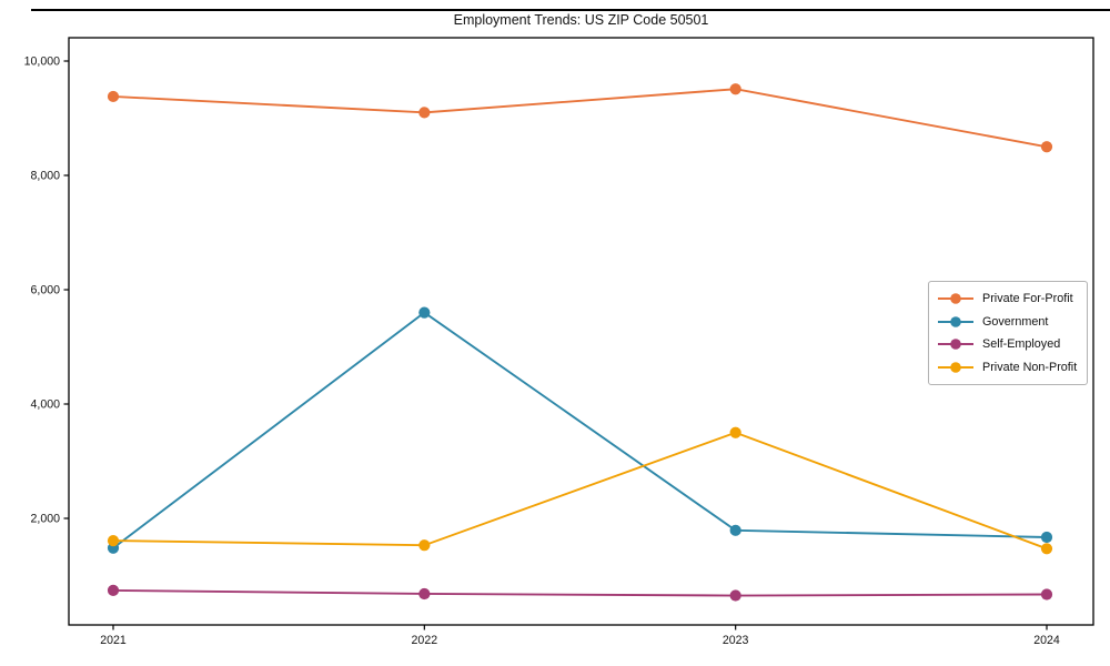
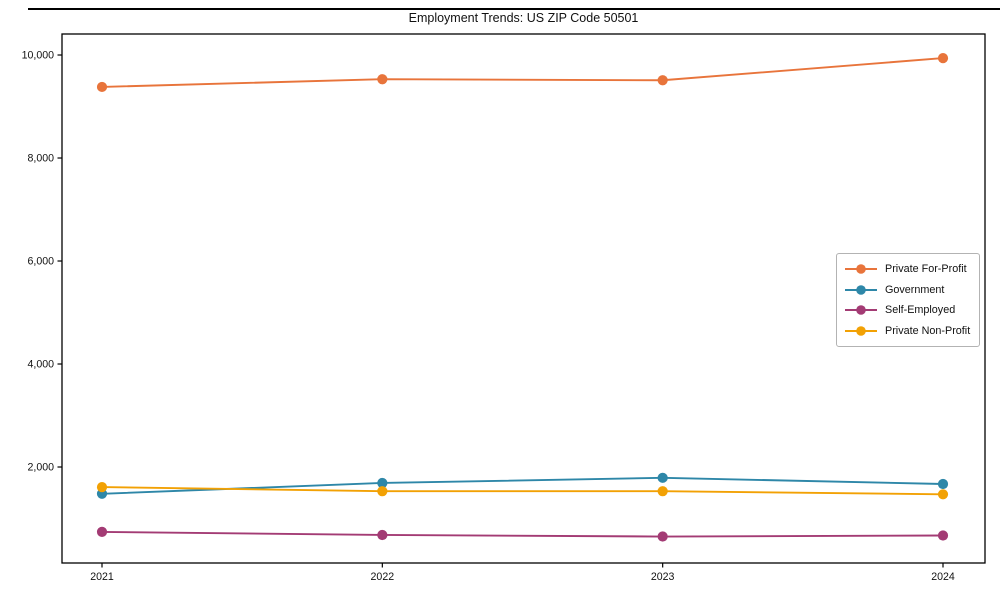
Private For-Profit/2022: 9100 -> 9500
Government/2022: 5600 -> 1700
Private Non-Profit/2023: 3500 -> 1500
Private For-Profit/2024: 8500 -> 9900
